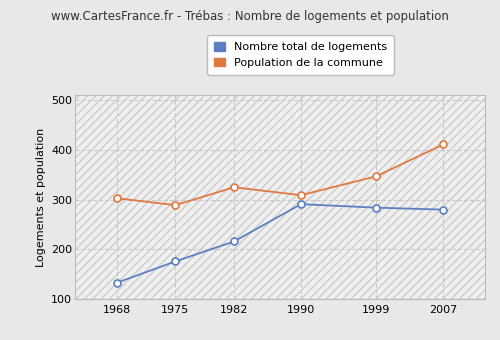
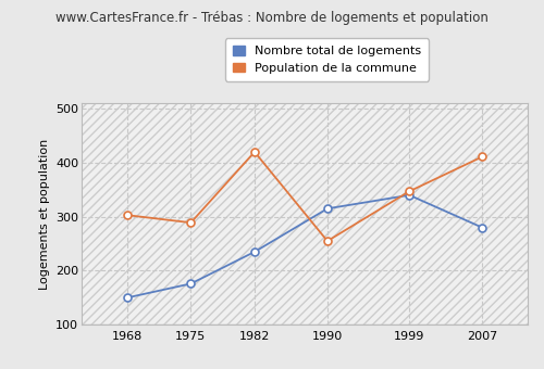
Nombre total de logements/1968: 133 -> 150
Nombre total de logements/1982: 216 -> 235
Population de la commune/1982: 325 -> 420
Nombre total de logements/1990: 291 -> 315
Population de la commune/1990: 309 -> 255
Nombre total de logements/1999: 284 -> 340
